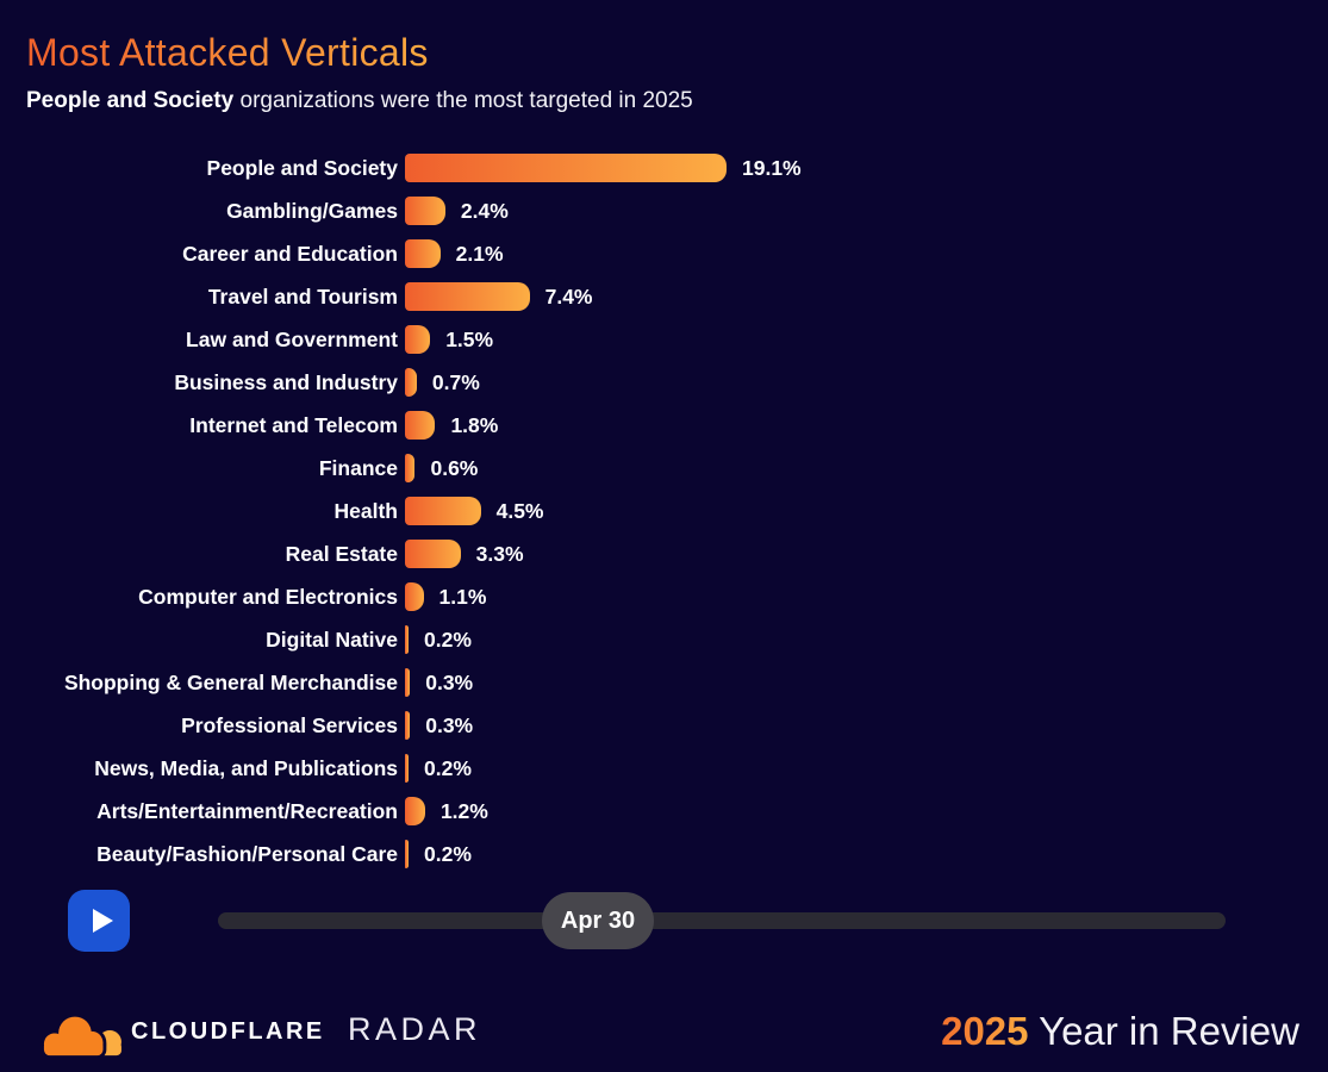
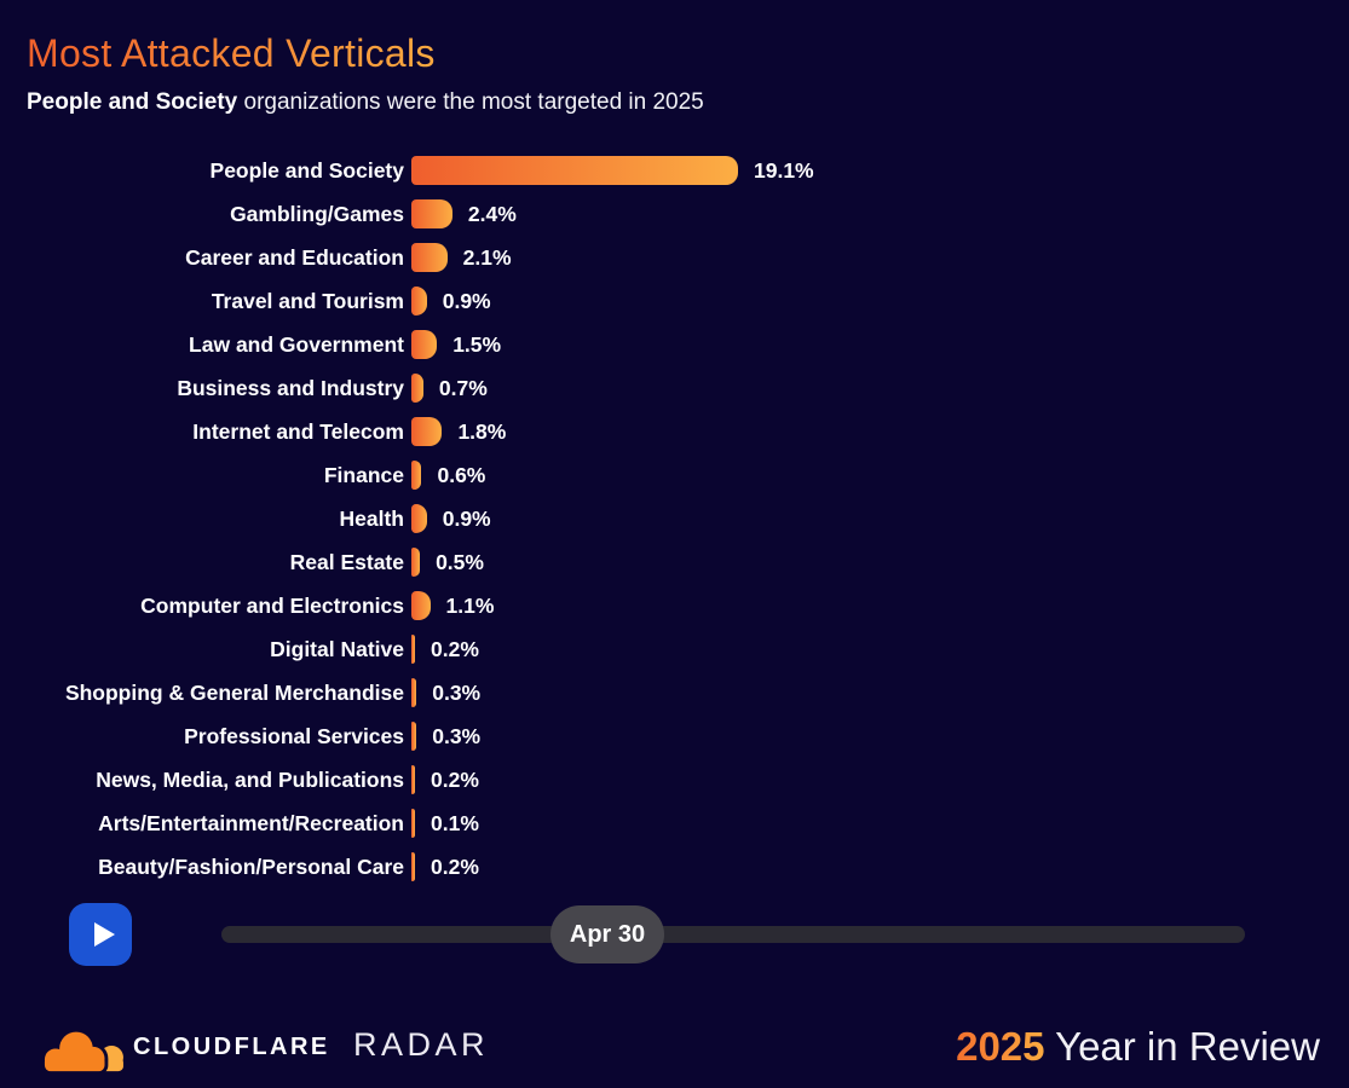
Travel and Tourism: 7.4% -> 0.9%
Health: 4.5% -> 0.9%
Real Estate: 3.3% -> 0.5%
Arts/Entertainment/Recreation: 1.2% -> 0.1%
